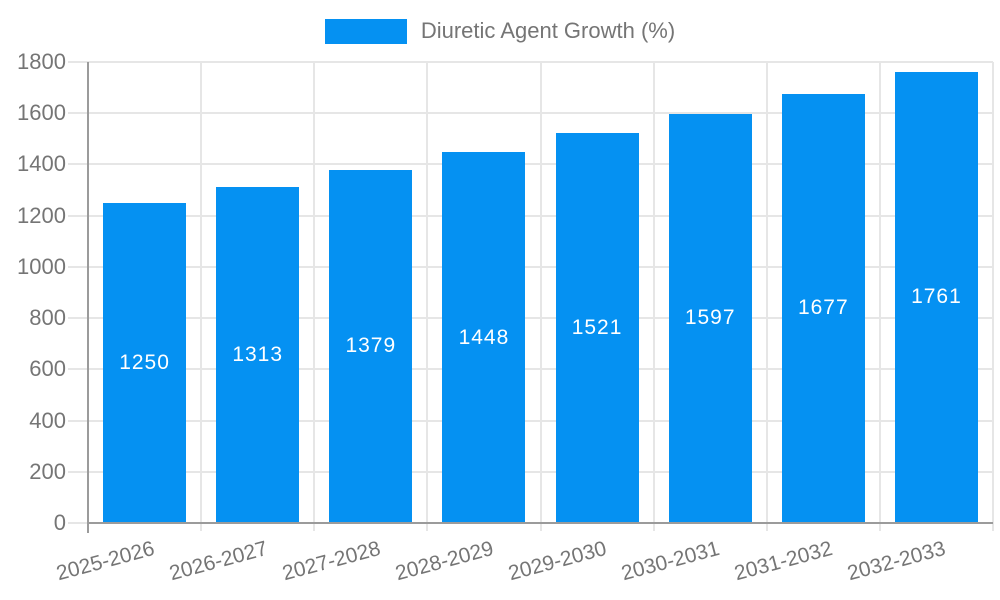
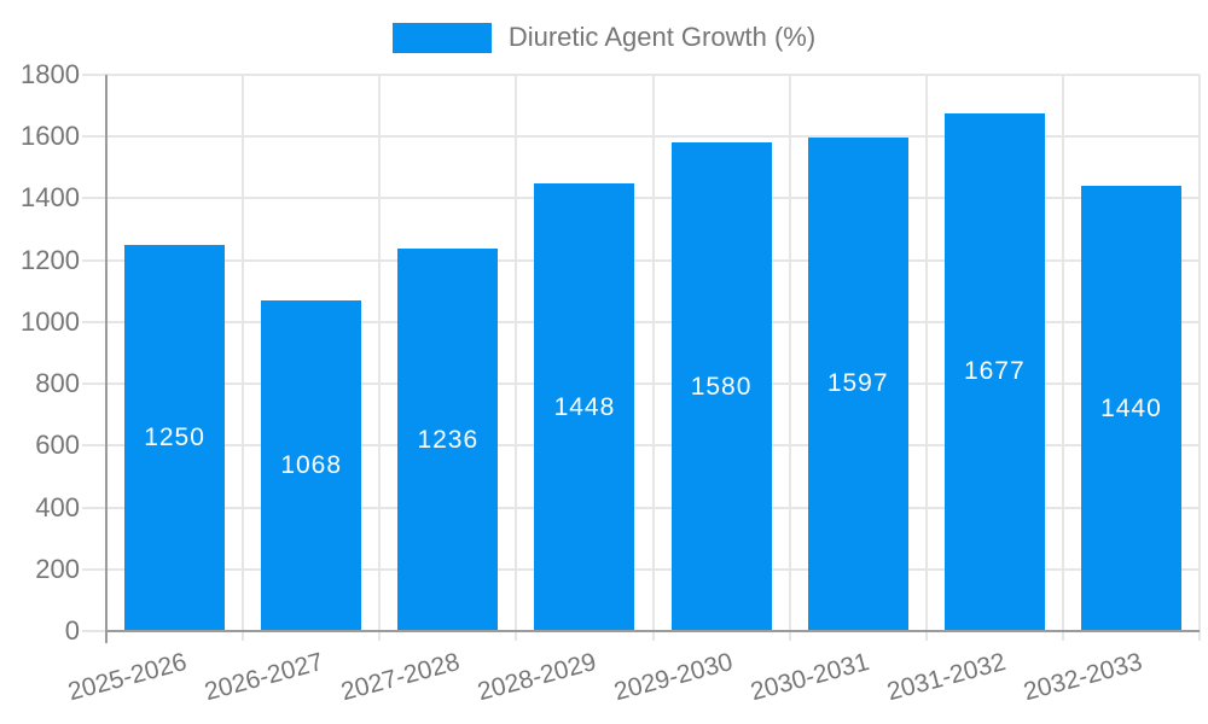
2026-2027: 1313 -> 1068
2027-2028: 1379 -> 1236
2029-2030: 1521 -> 1580
2032-2033: 1761 -> 1440
